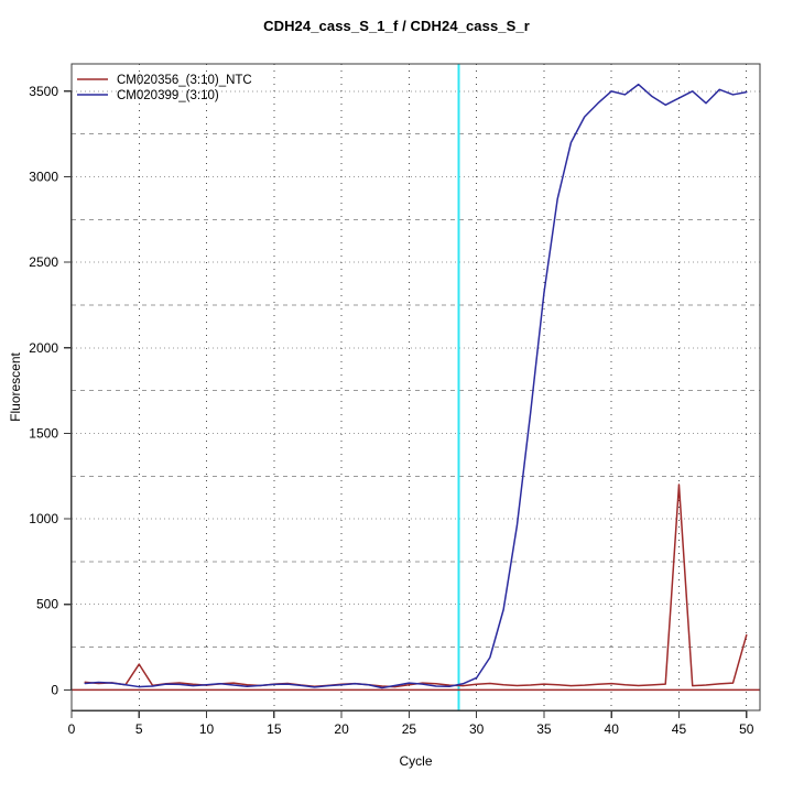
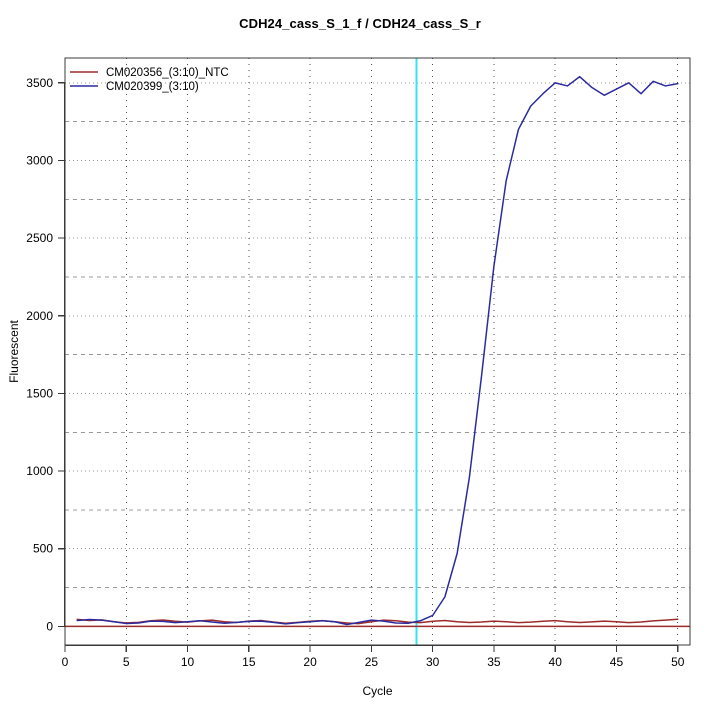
CM020356_(3:10)_NTC/5: 150 -> 20
CM020356_(3:10)_NTC/45: 1200 -> 30
CM020356_(3:10)_NTC/50: 320 -> 50
